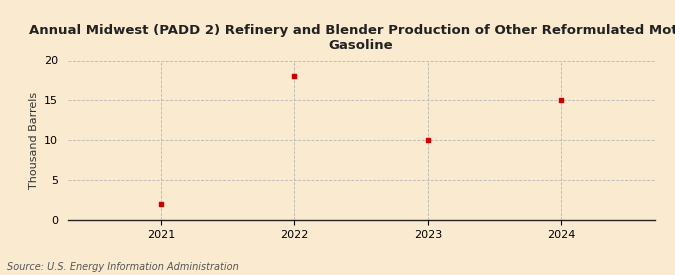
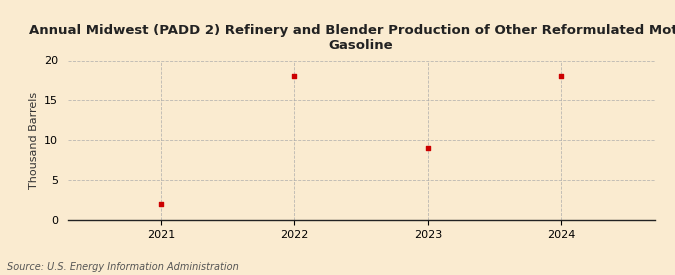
2023: 10 -> 9
2024: 15 -> 18
